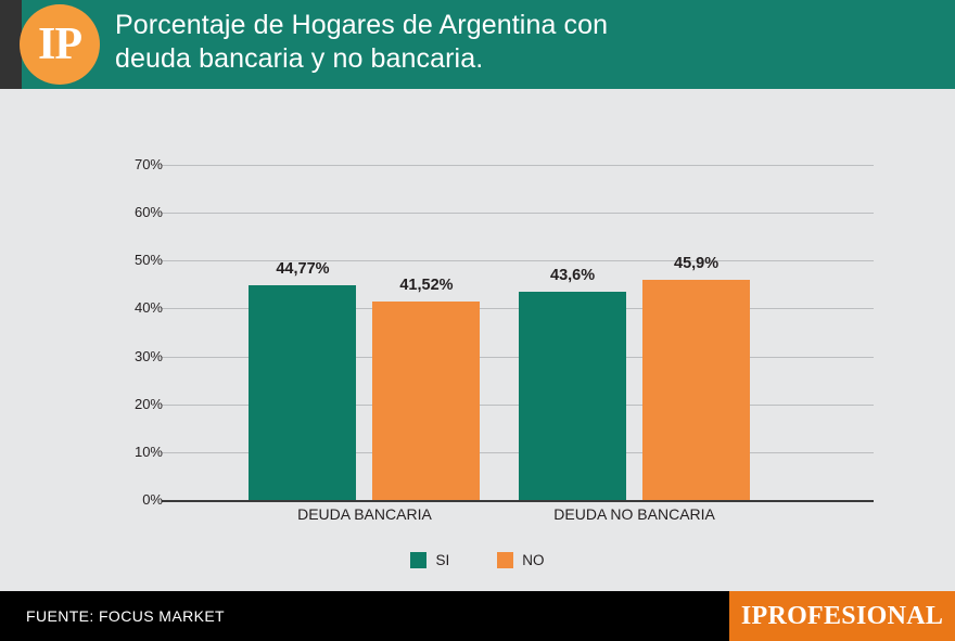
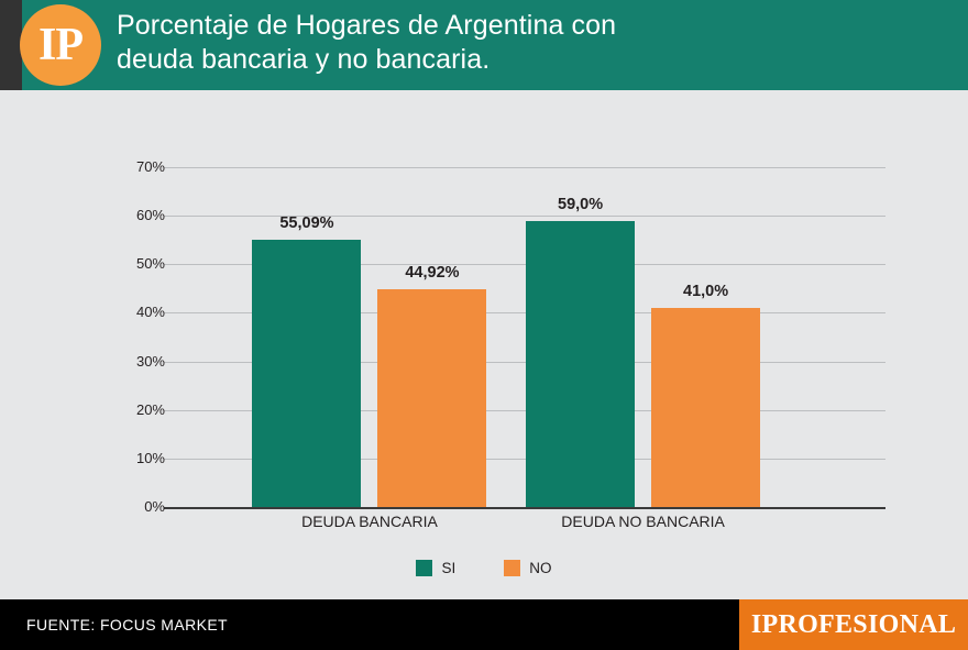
SI/DEUDA BANCARIA: 44,77% -> 55,09%
NO/DEUDA BANCARIA: 41,52% -> 44,92%
SI/DEUDA NO BANCARIA: 43,6% -> 59,0%
NO/DEUDA NO BANCARIA: 45,9% -> 41,0%
